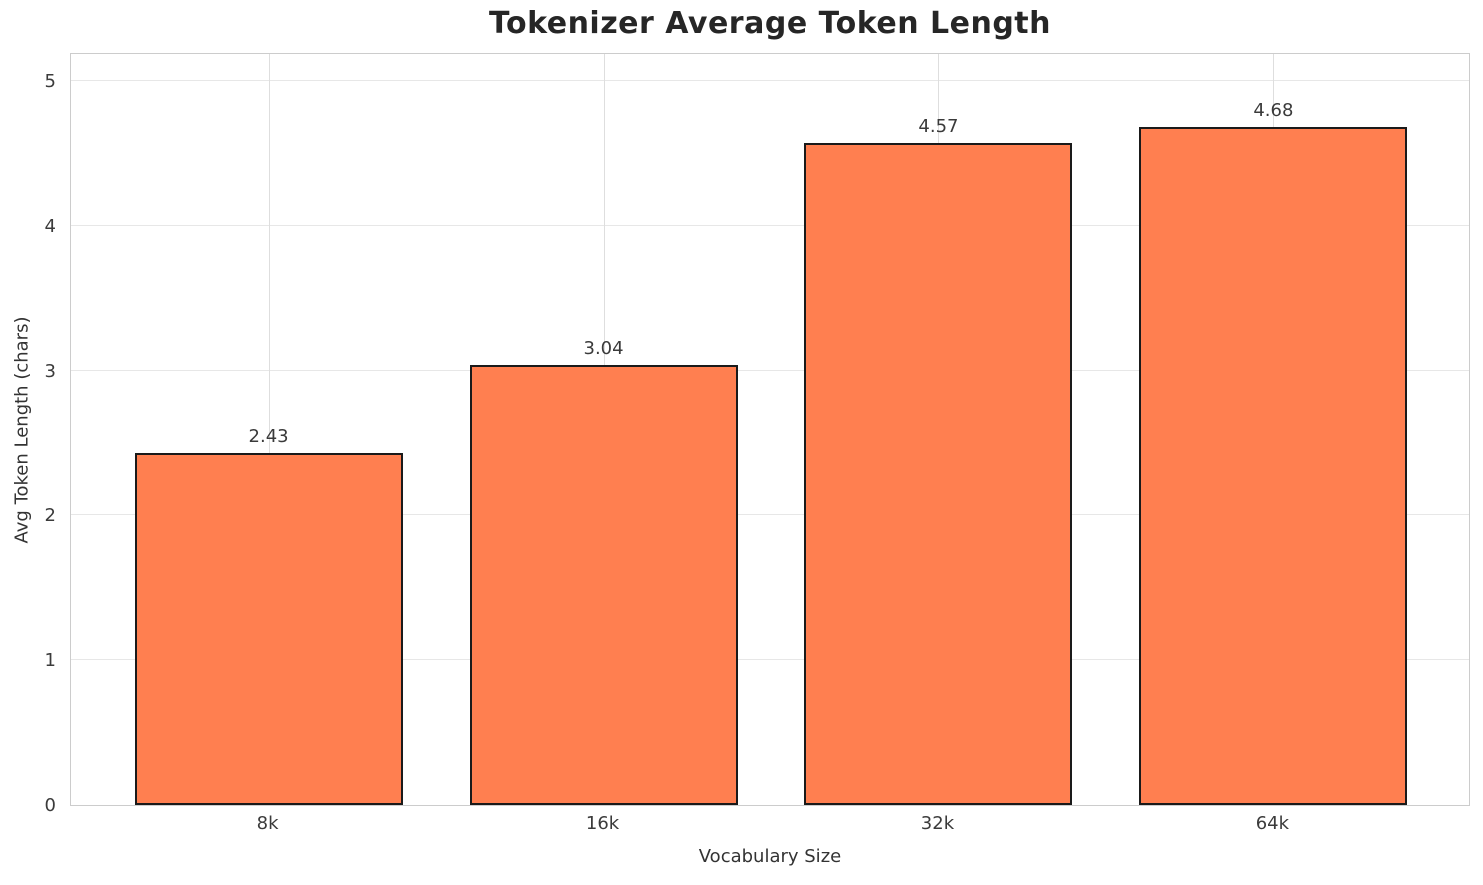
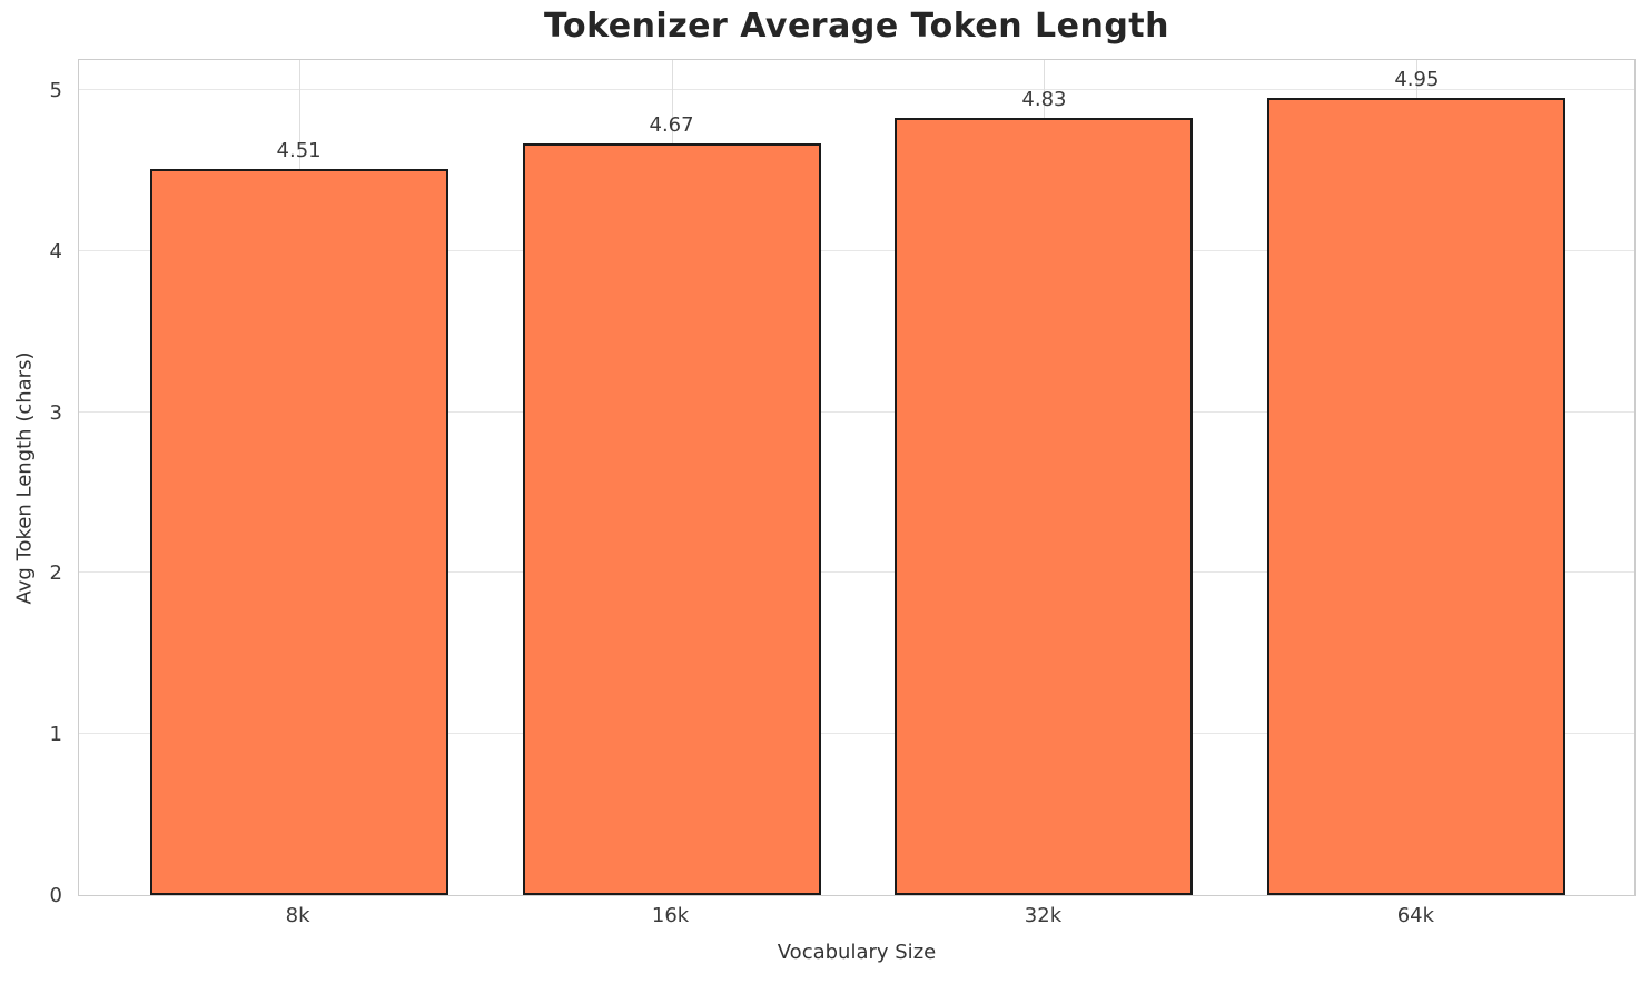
8k: 2.43 -> 4.51
16k: 3.04 -> 4.67
32k: 4.57 -> 4.83
64k: 4.68 -> 4.95
